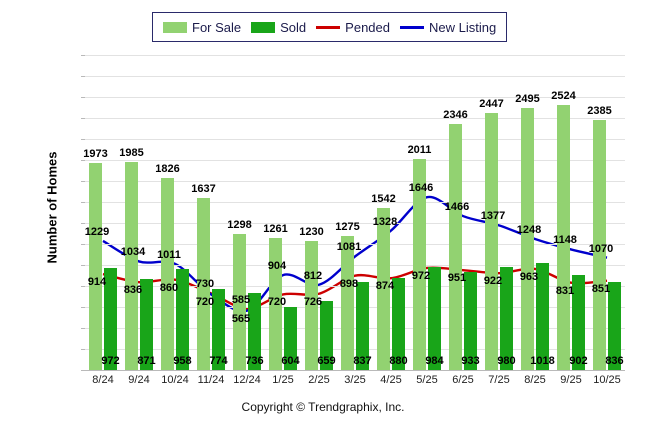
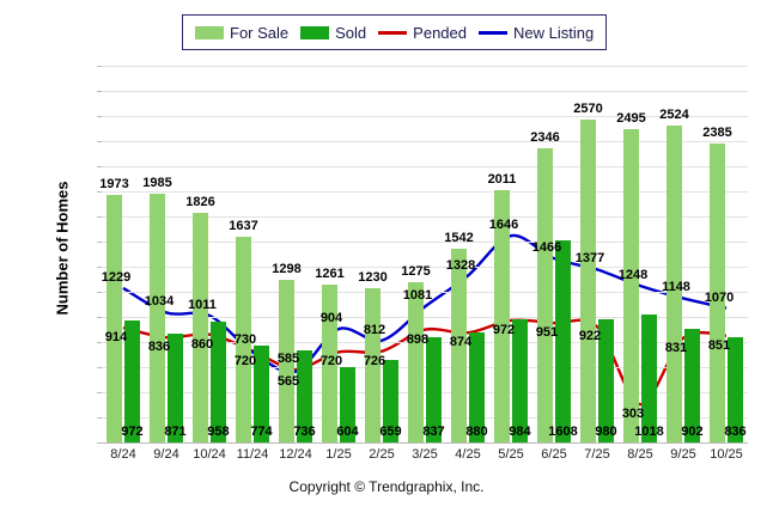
Sold/6/25: 933 -> 1608
For Sale/7/25: 2447 -> 2570
Pended/8/25: 963 -> 303
